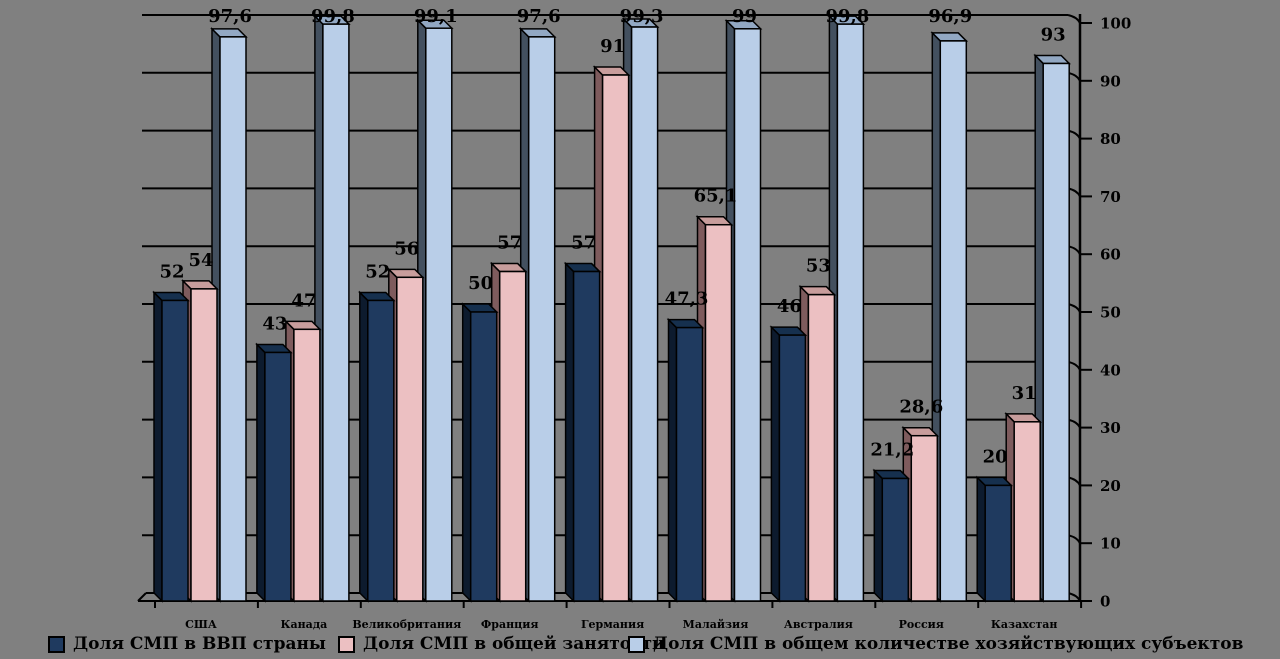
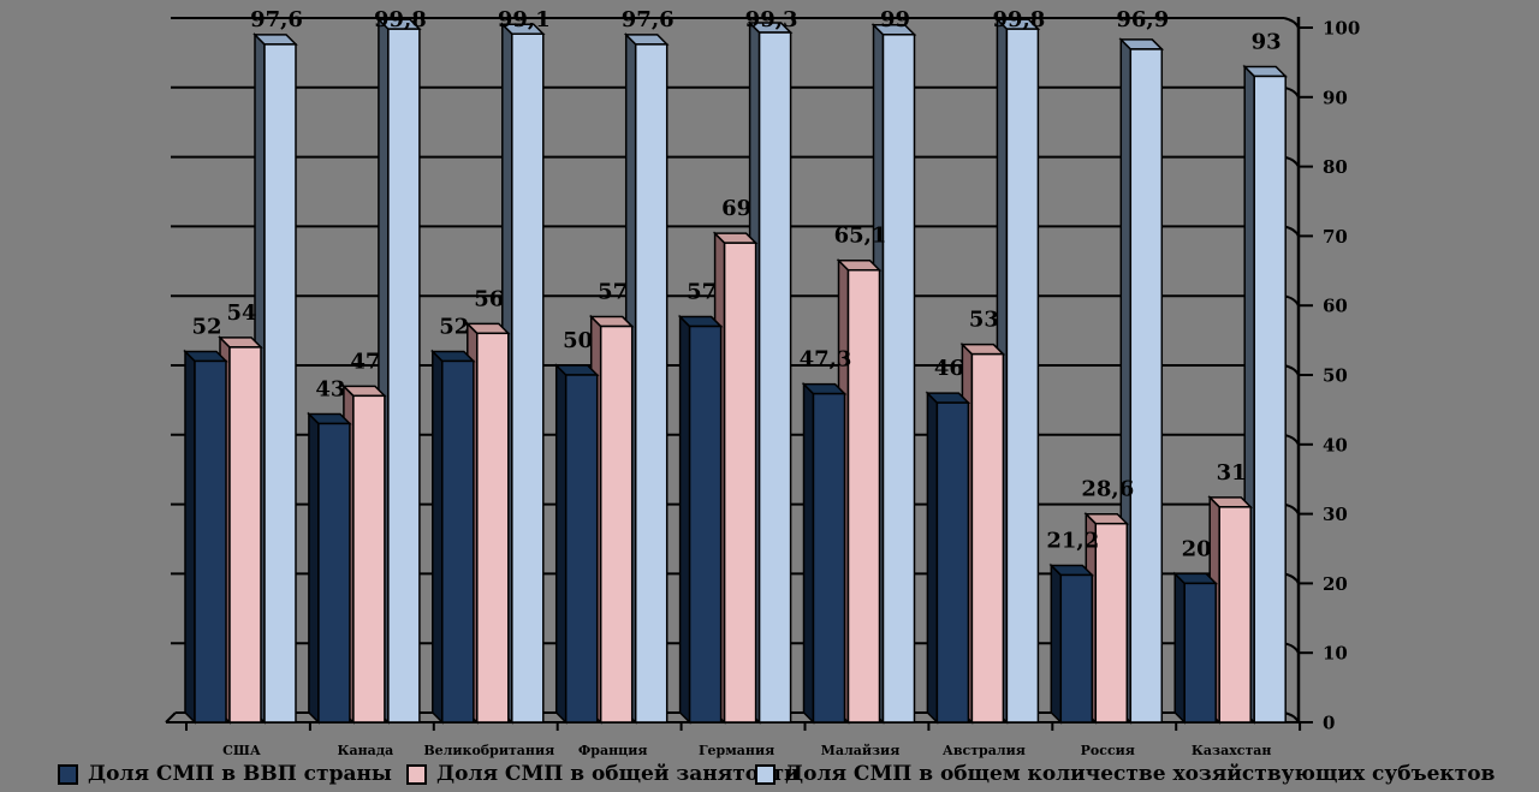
Доля СМП в общей занятости/Германия: 91 -> 69
